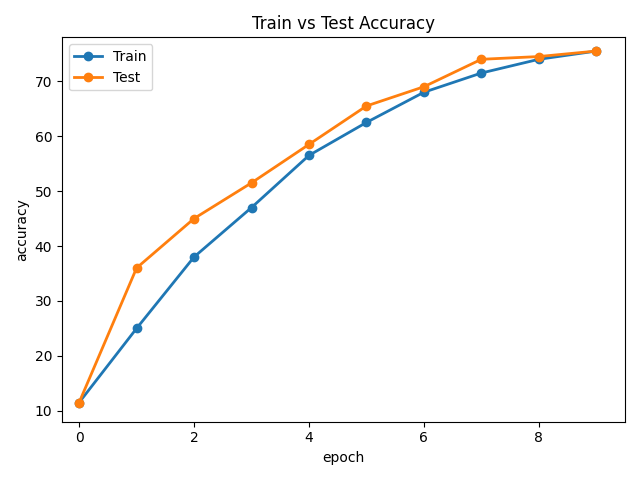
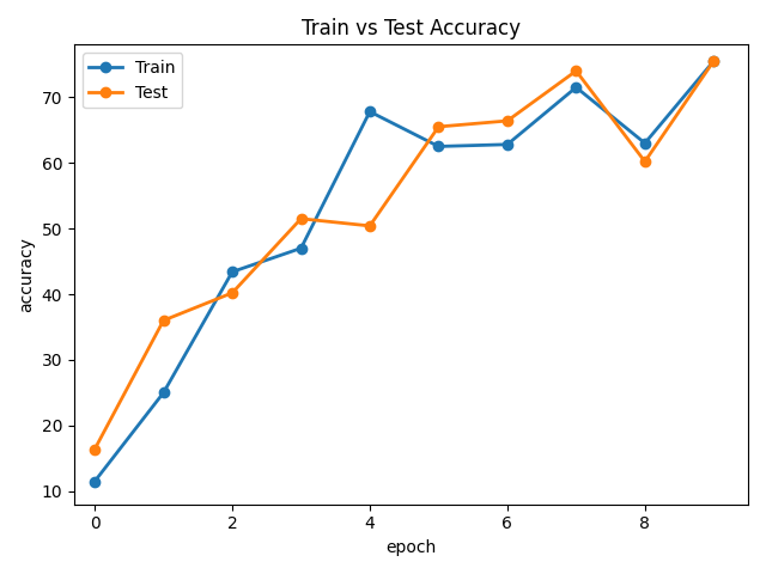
Test/0: 11.5 -> 16.4
Train/2: 38.0 -> 43.4
Test/2: 45.0 -> 40.2
Train/4: 56.5 -> 67.8
Test/4: 58.5 -> 50.4
Train/6: 68.0 -> 62.8
Test/6: 69.0 -> 66.4
Train/8: 74.0 -> 63.0
Test/8: 74.5 -> 60.2
